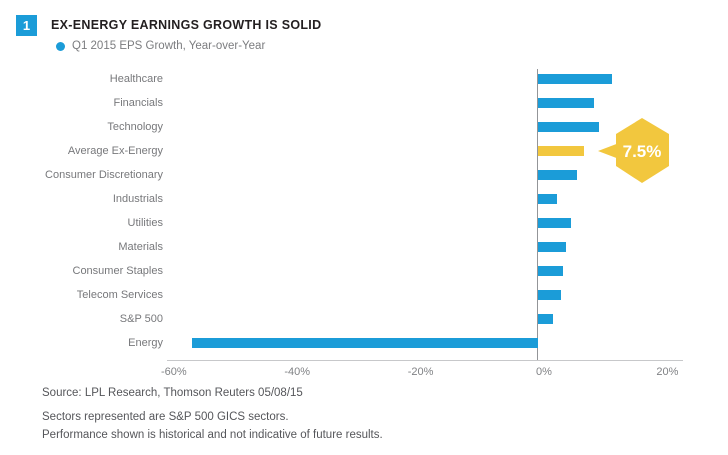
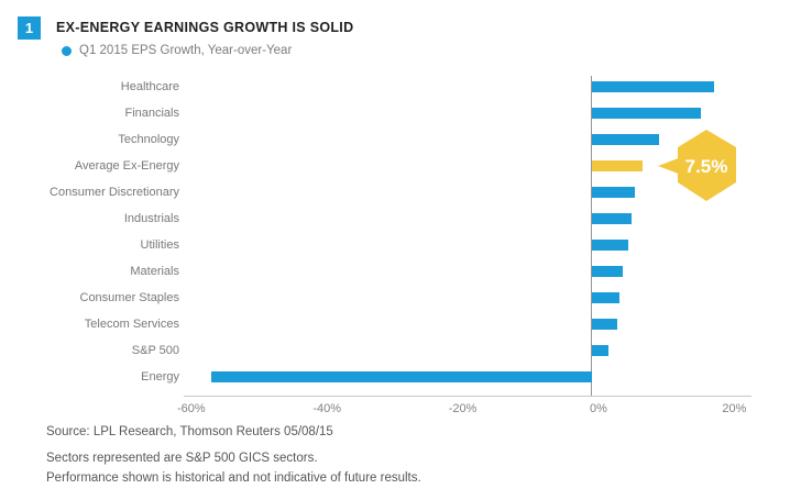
Healthcare: 12% -> 18%
Financials: 9% -> 16%
Industrials: 3% -> 6%
